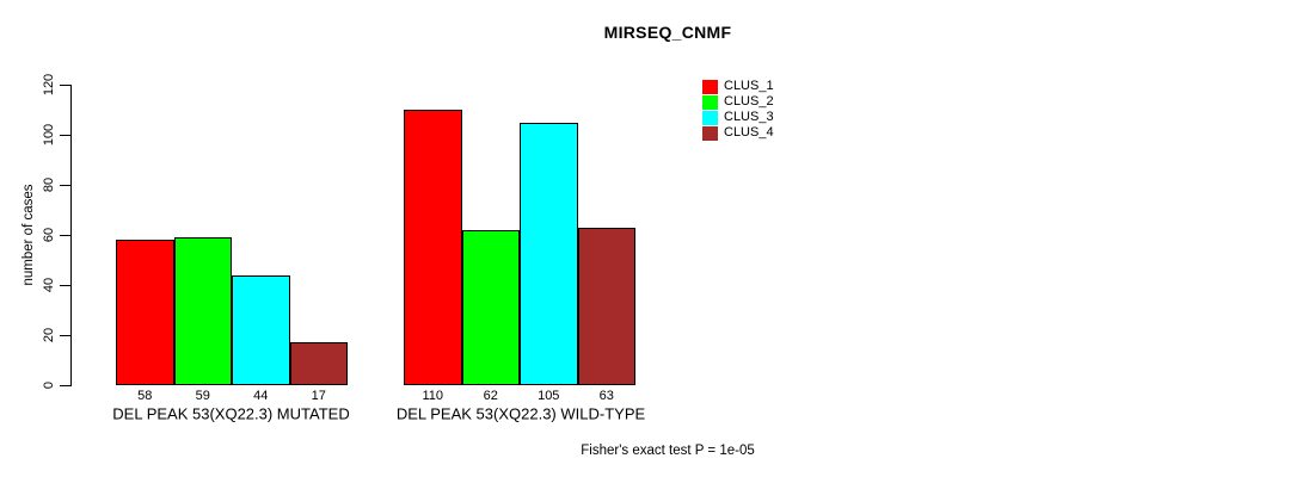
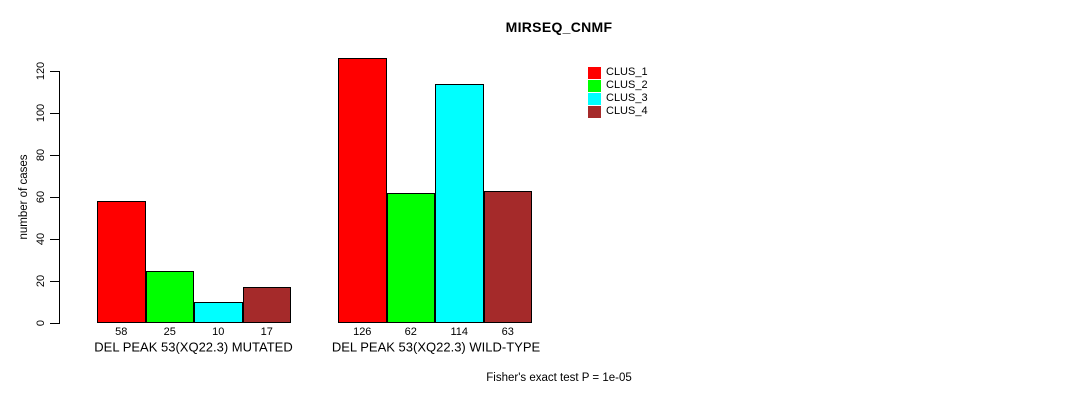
CLUS_2/DEL PEAK 53(XQ22.3) MUTATED: 59 -> 25
CLUS_3/DEL PEAK 53(XQ22.3) MUTATED: 44 -> 10
CLUS_1/DEL PEAK 53(XQ22.3) WILD-TYPE: 110 -> 126
CLUS_3/DEL PEAK 53(XQ22.3) WILD-TYPE: 105 -> 114
